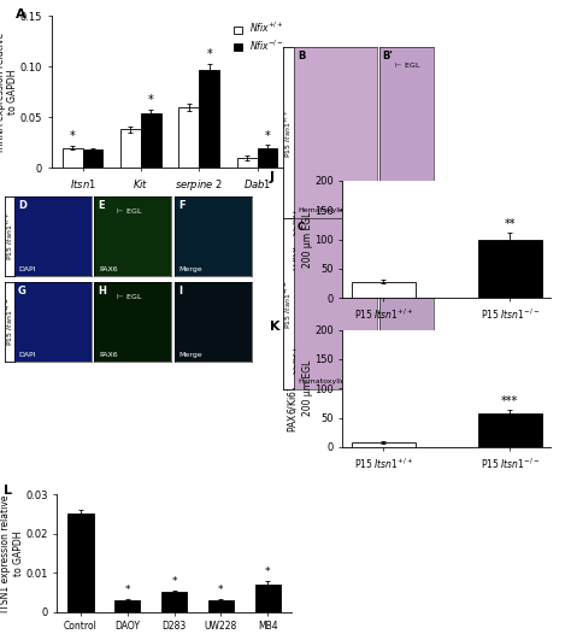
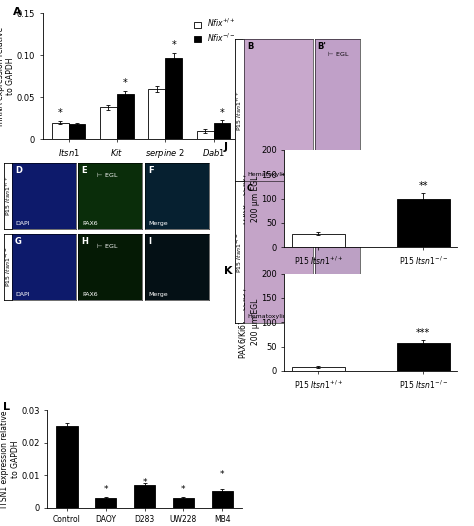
D283: 0.005 -> 0.007
MB4: 0.007 -> 0.005
